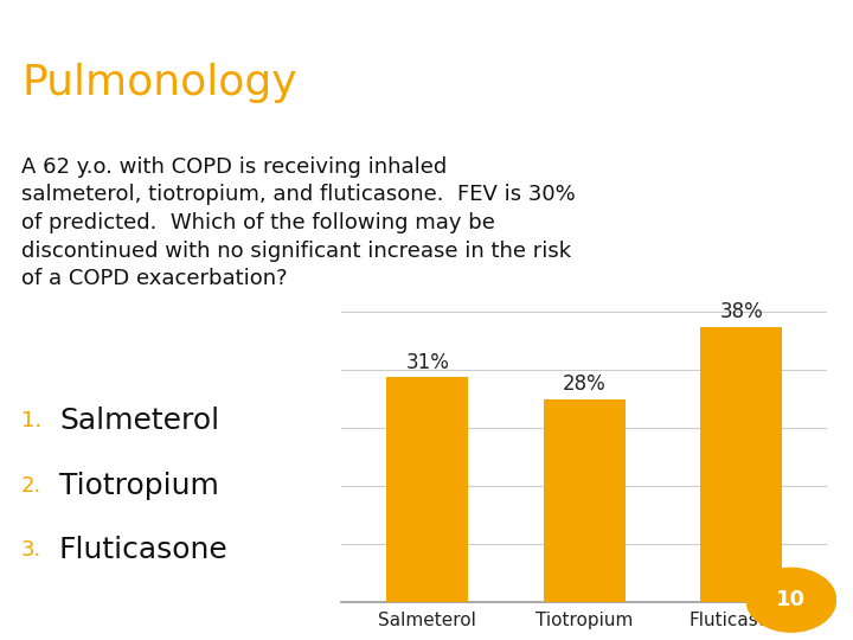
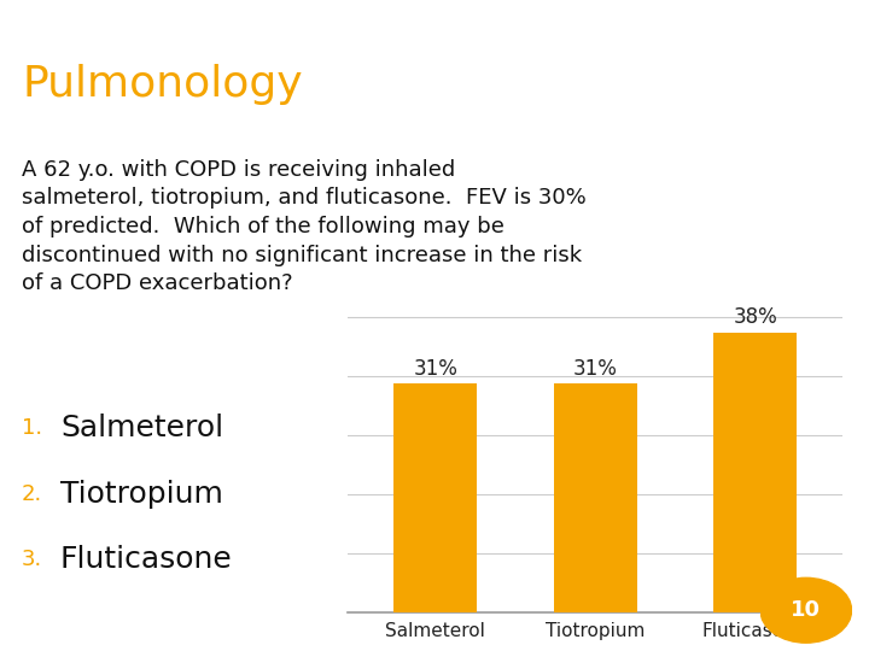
Tiotropium: 28% -> 31%
